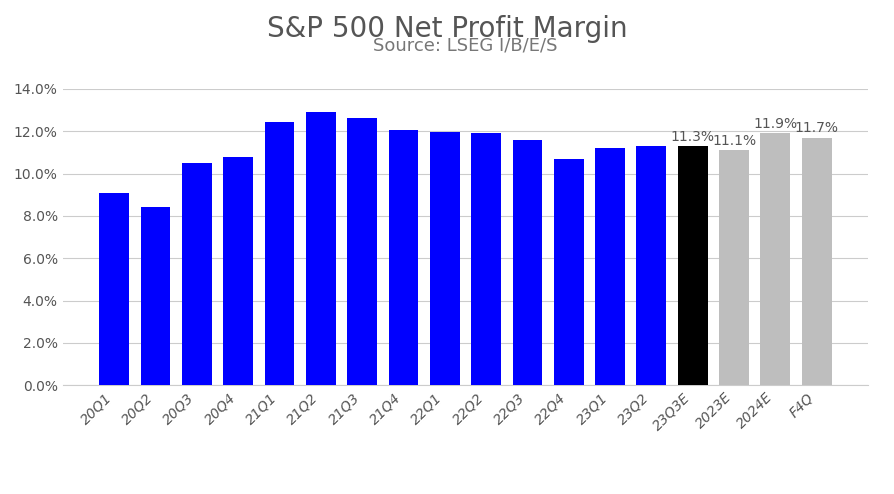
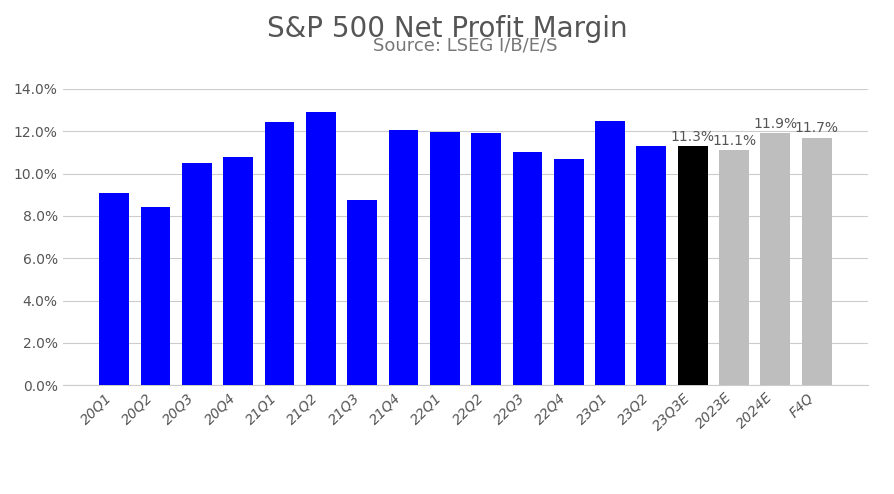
21Q3: 12.65% -> 8.75%
22Q3: 11.60% -> 11.00%
23Q1: 11.20% -> 12.50%
